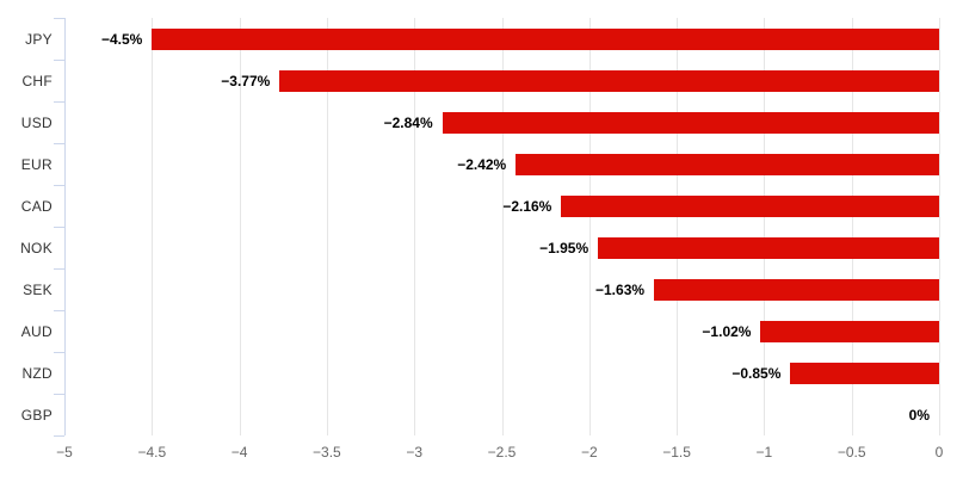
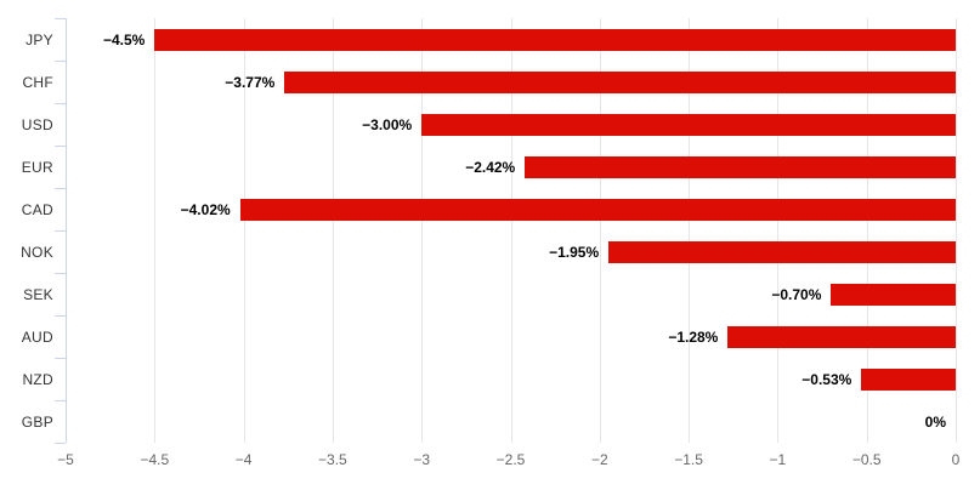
USD: −2.84% -> −3.00%
CAD: −2.16% -> −4.02%
SEK: −1.63% -> −0.70%
AUD: −1.02% -> −1.28%
NZD: −0.85% -> −0.53%
